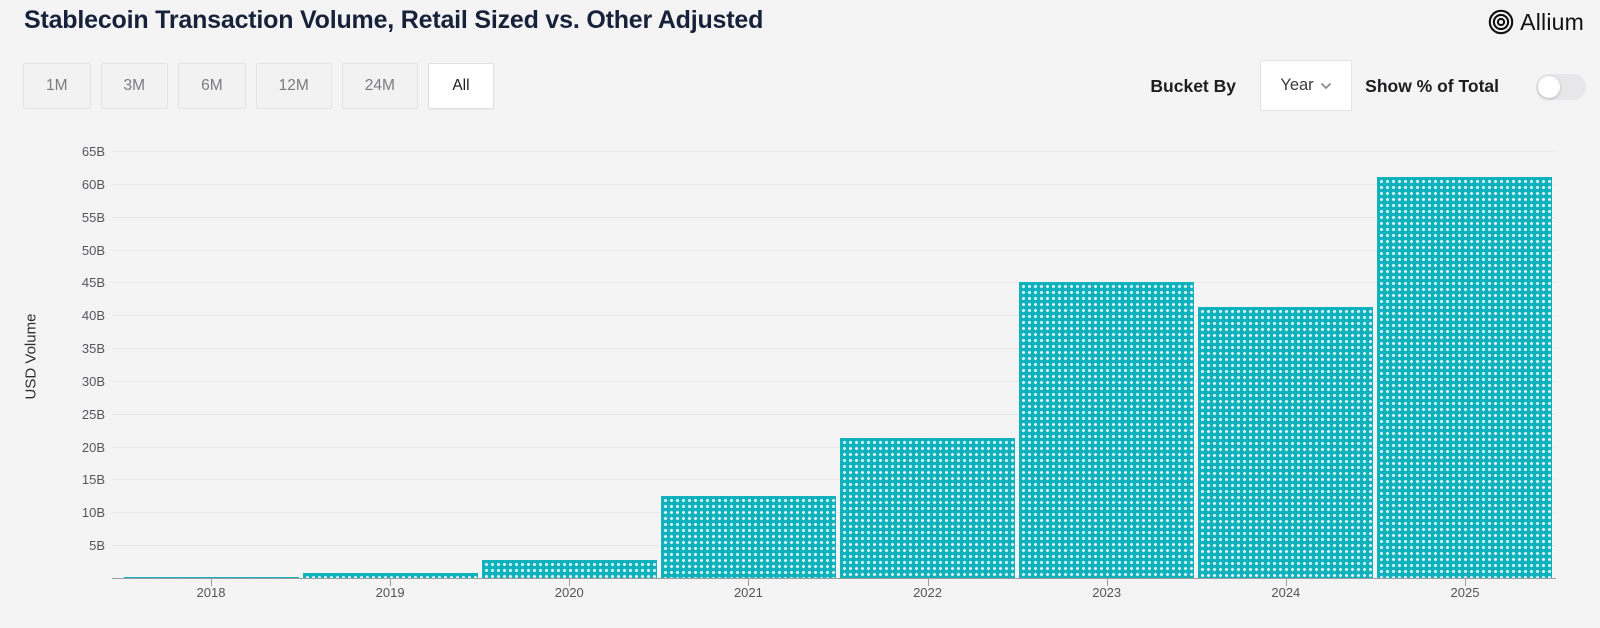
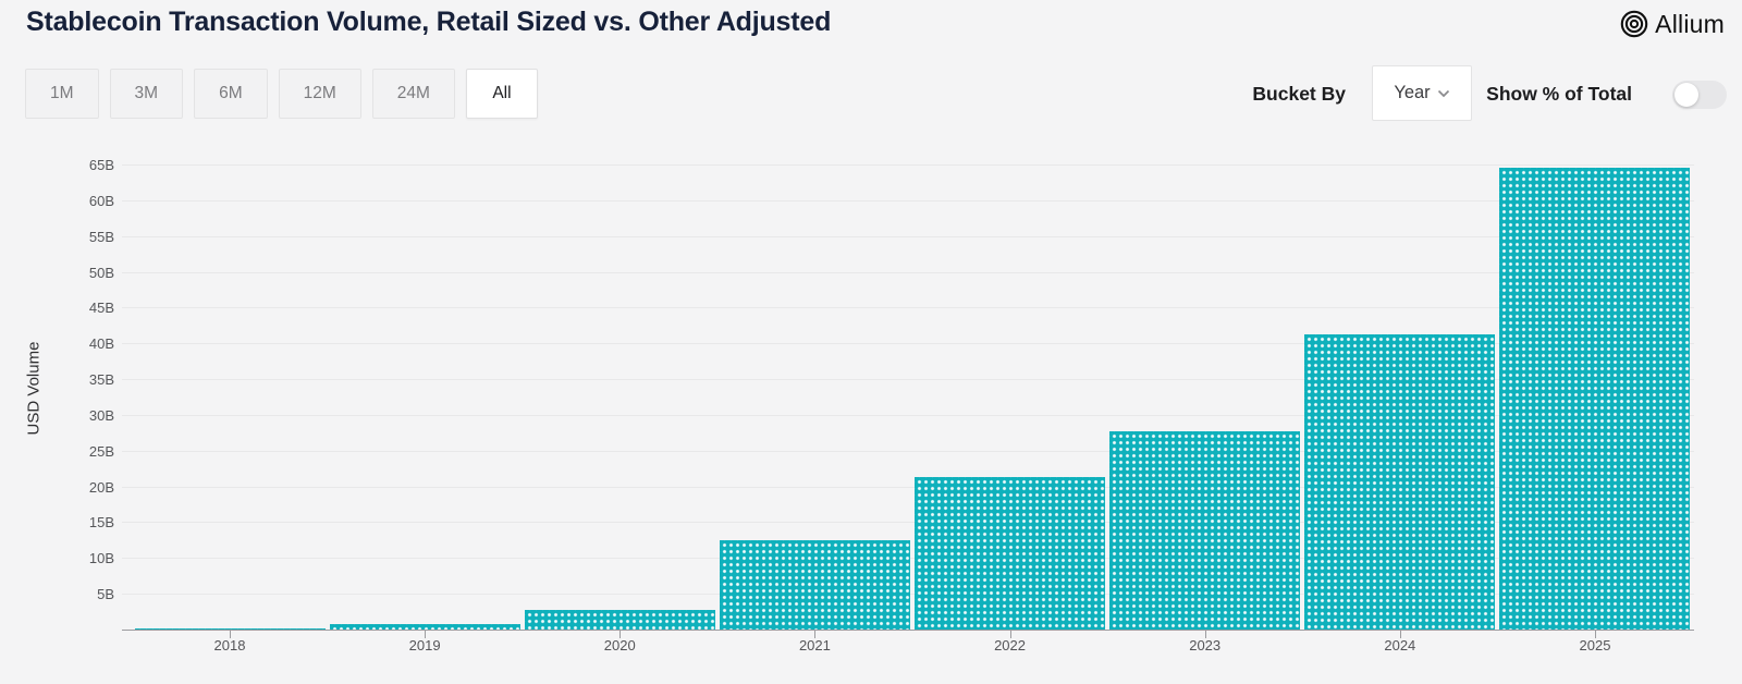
2023: 45B -> 28B
2025: 61B -> 64B
